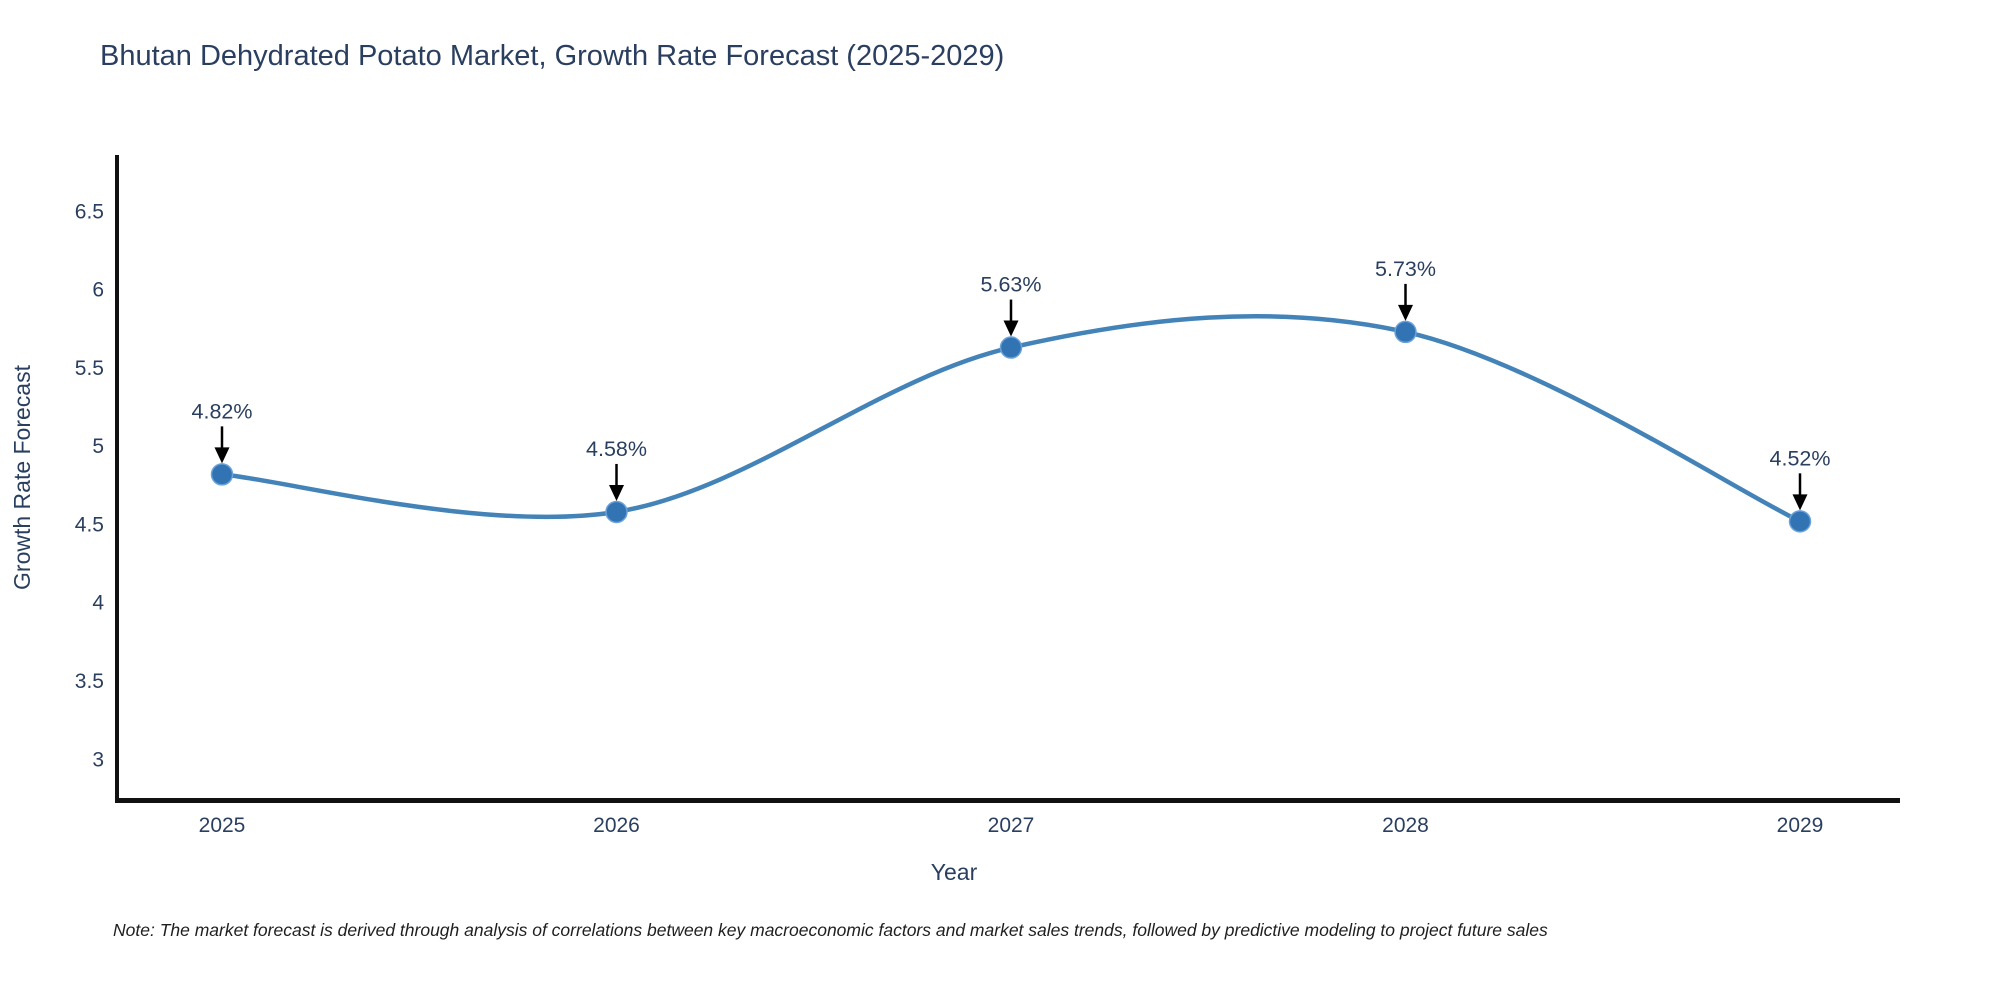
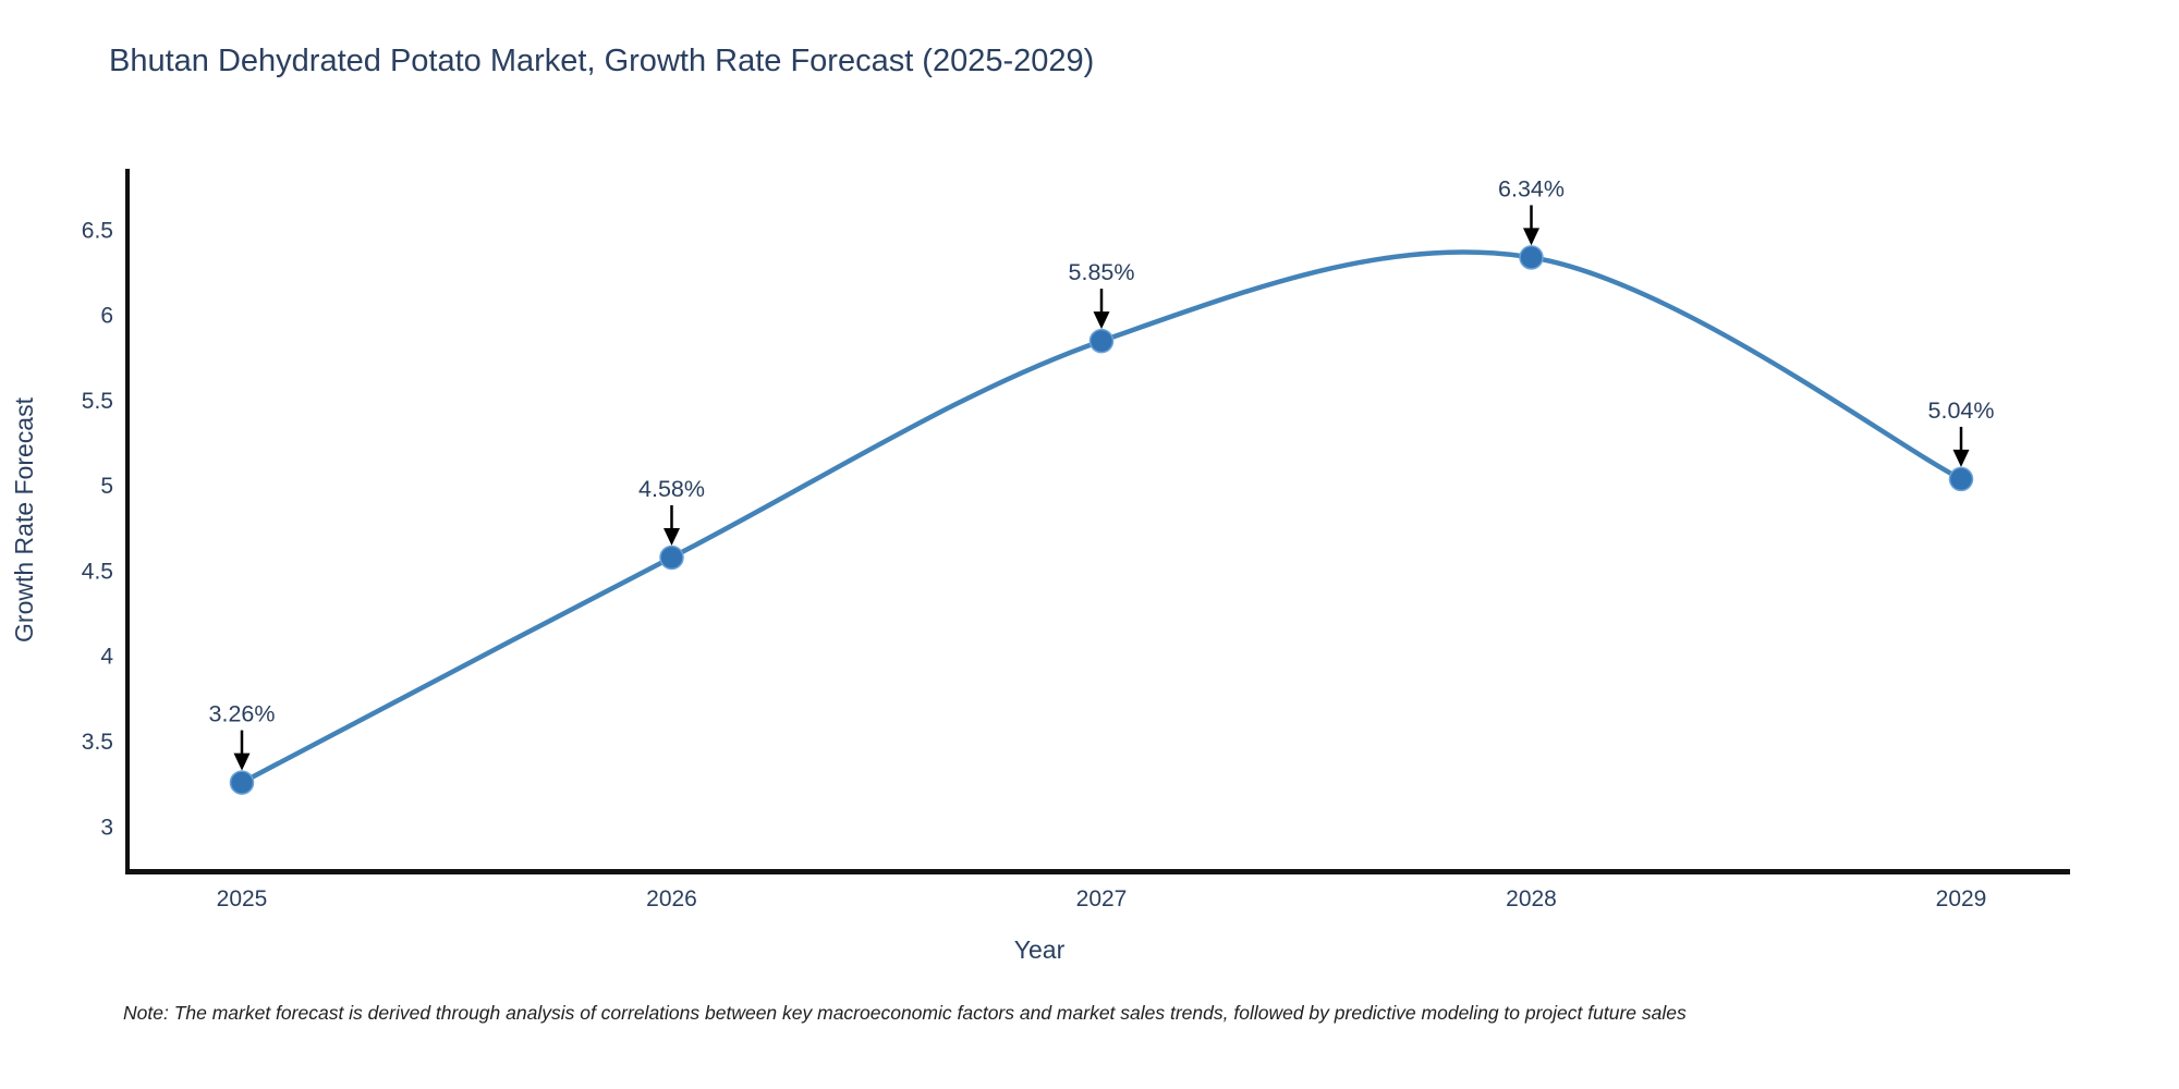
2025: 4.82% -> 3.26%
2027: 5.63% -> 5.85%
2028: 5.73% -> 6.34%
2029: 4.52% -> 5.04%
